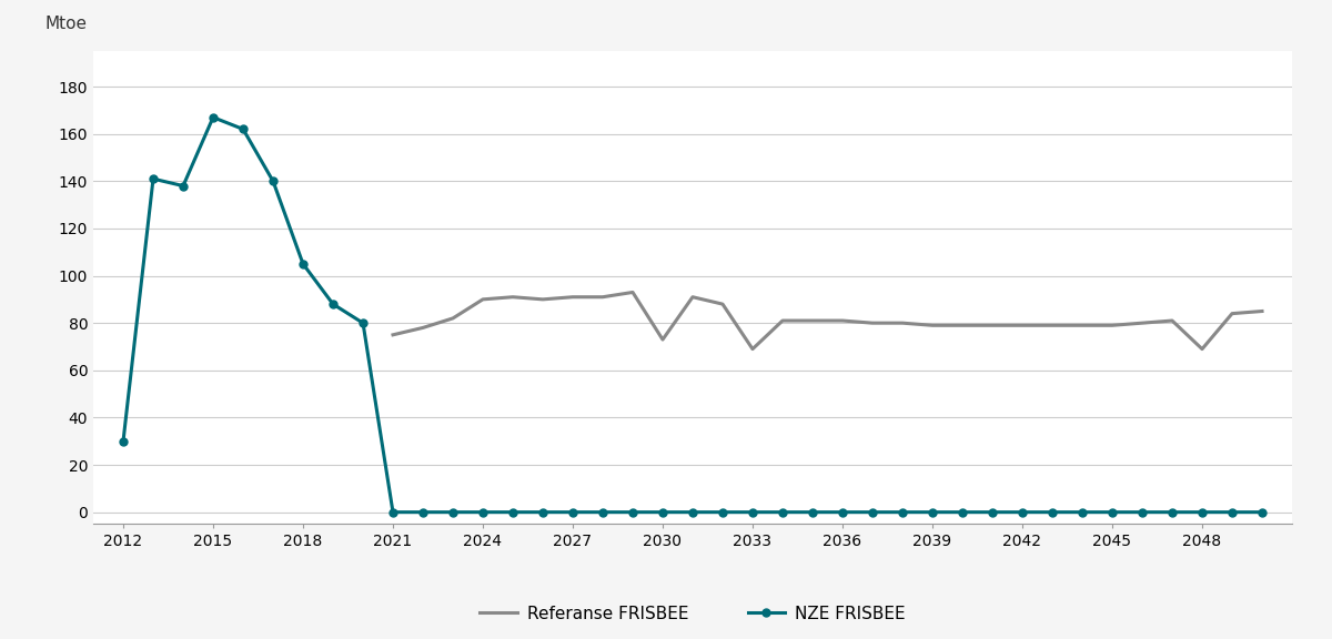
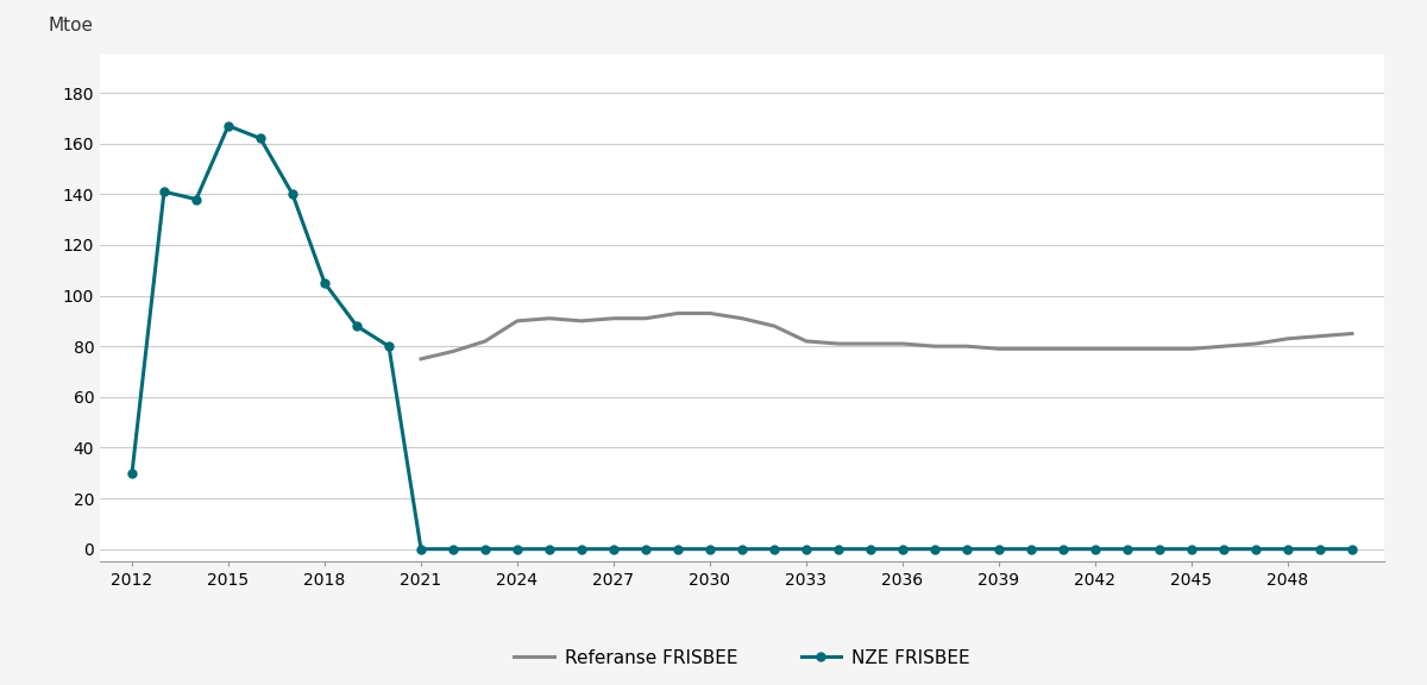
Referanse FRISBEE/2030: 73 -> 93
Referanse FRISBEE/2033: 69 -> 82
Referanse FRISBEE/2048: 69 -> 83
